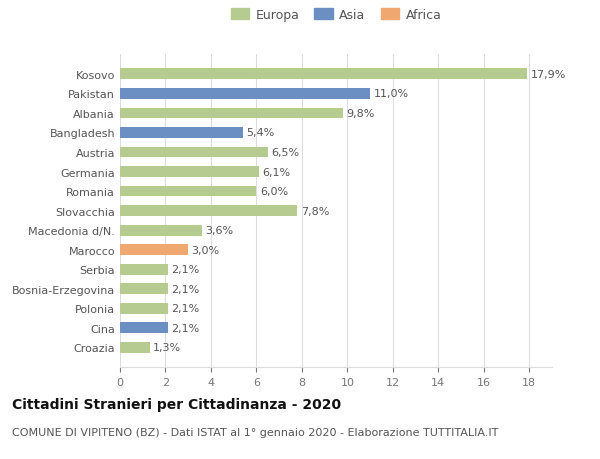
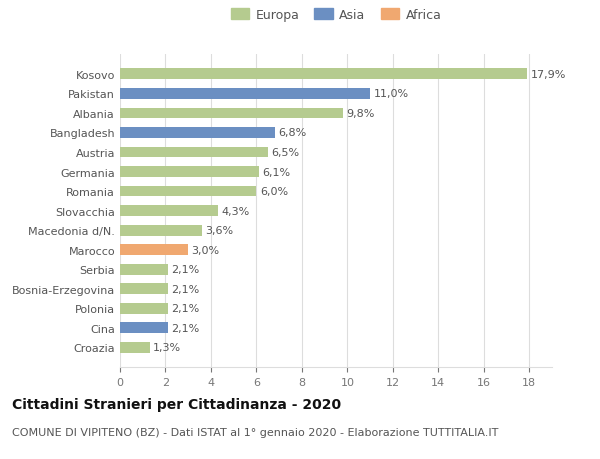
Bangladesh: 5,4% -> 6,8%
Slovacchia: 7,8% -> 4,3%
